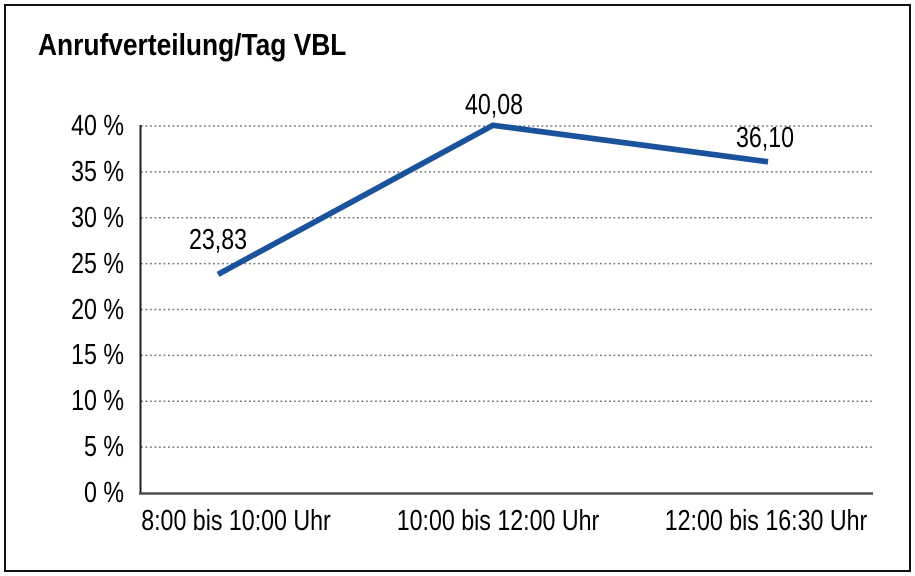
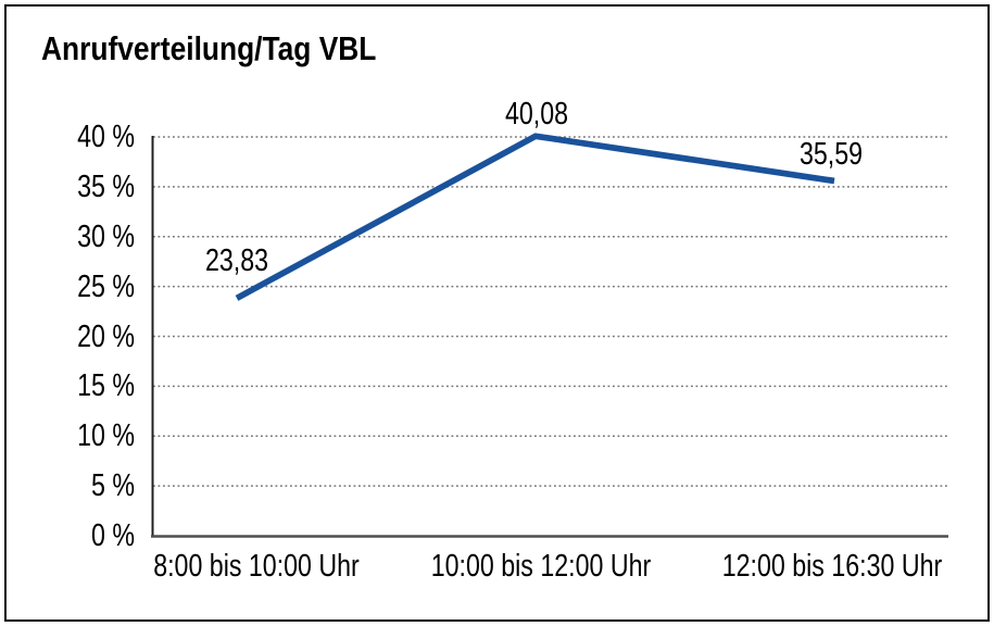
12:00 bis 16:30 Uhr: 36,10 -> 35,59
